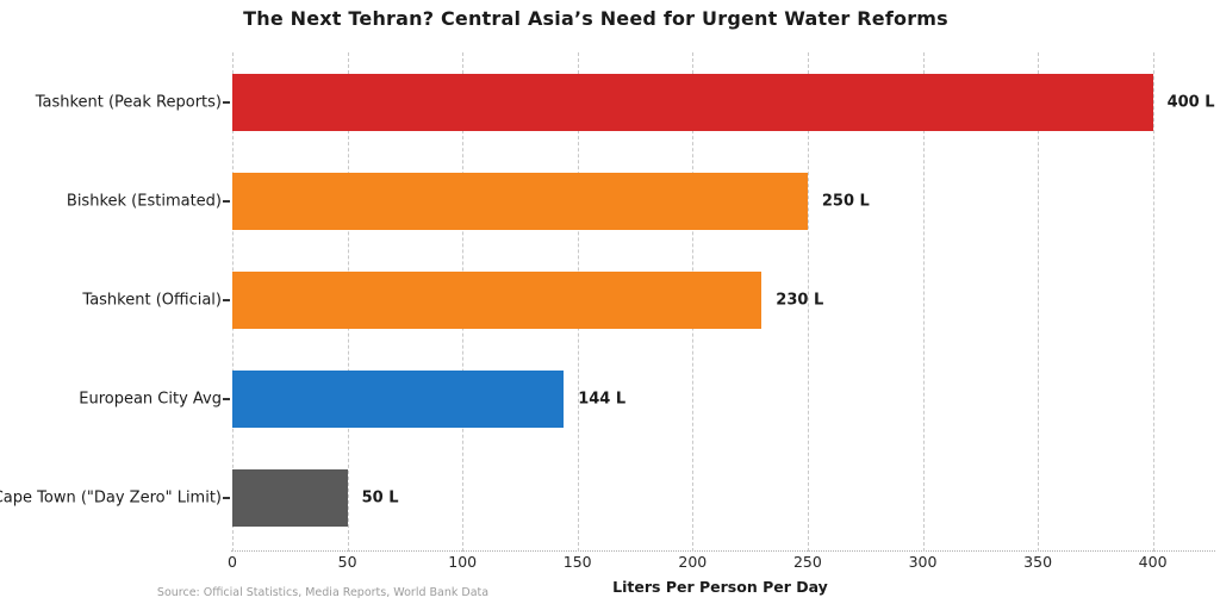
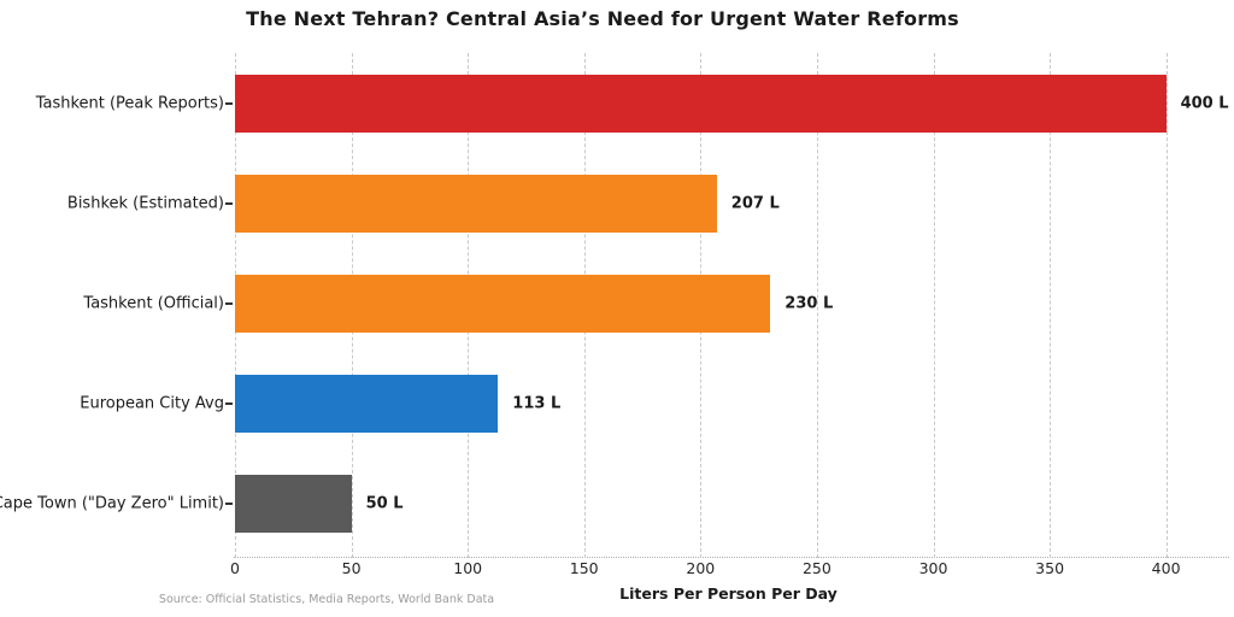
Bishkek (Estimated): 250 -> 207
European City Avg: 144 -> 113
